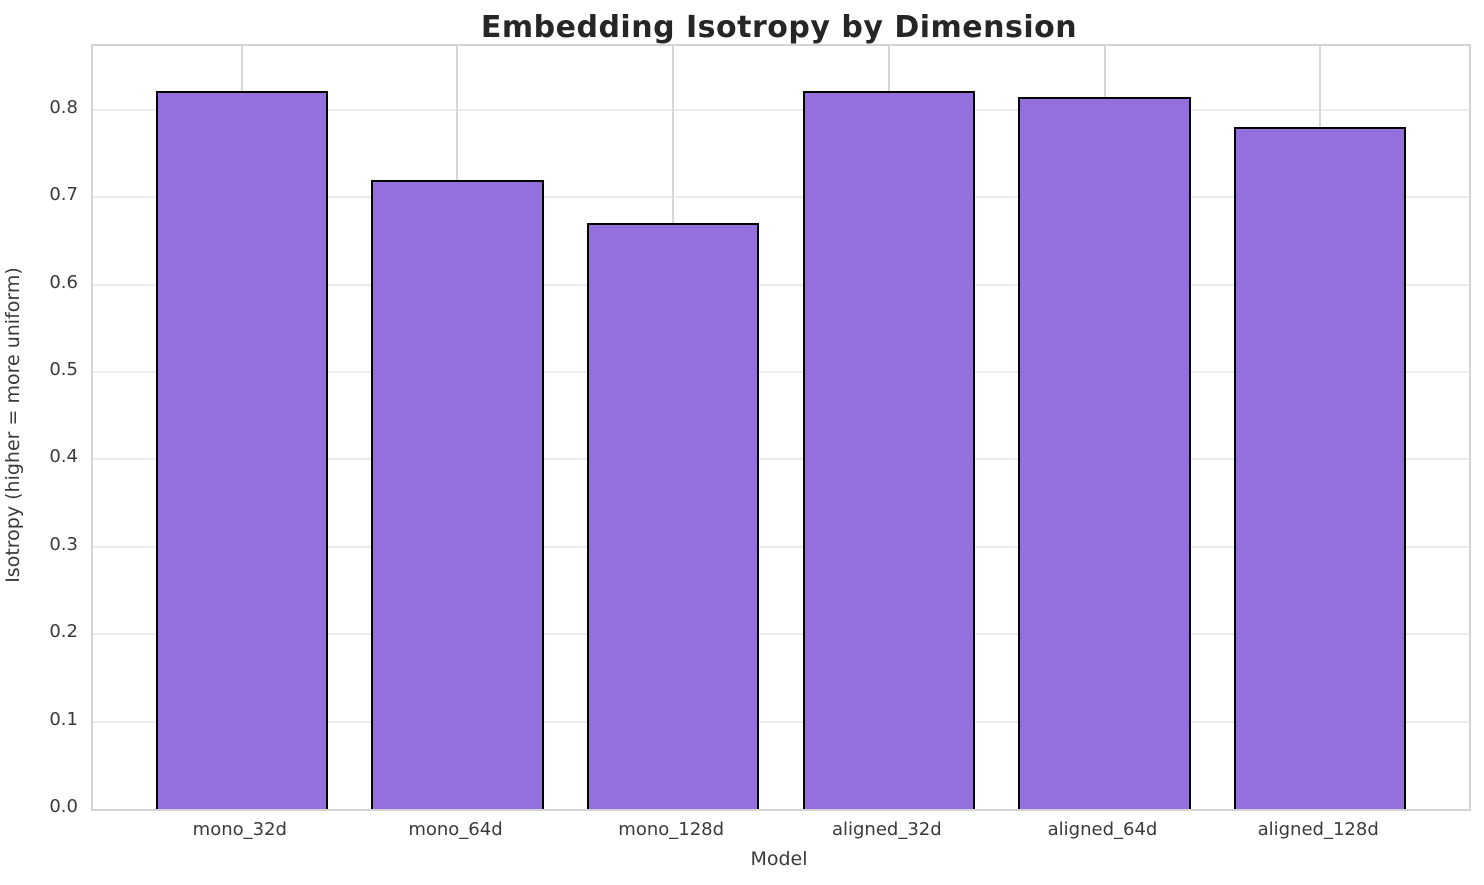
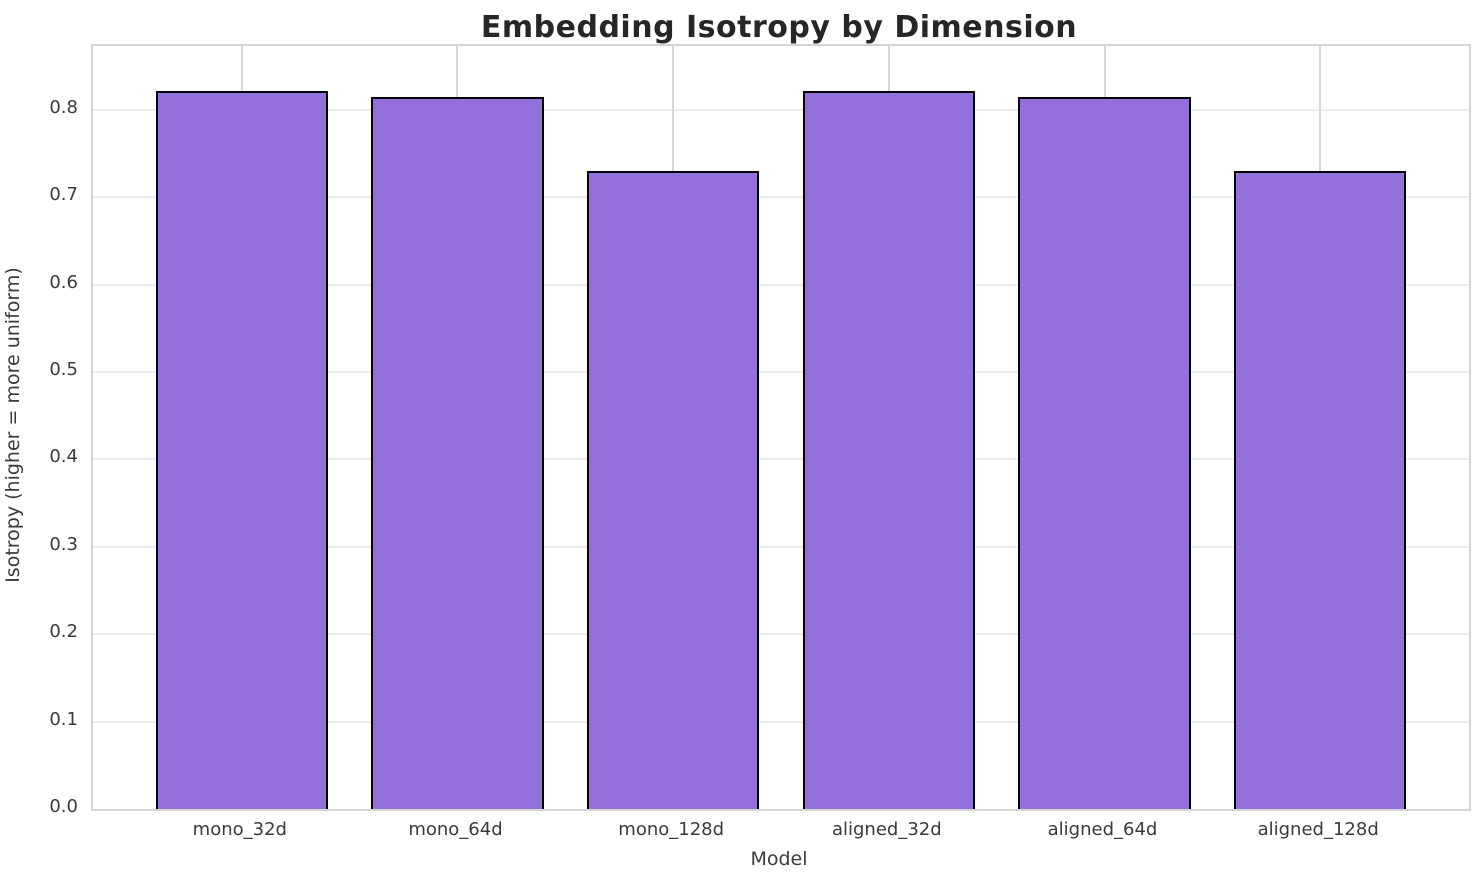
mono_64d: 0.72 -> 0.81
mono_128d: 0.67 -> 0.73
aligned_128d: 0.78 -> 0.73
